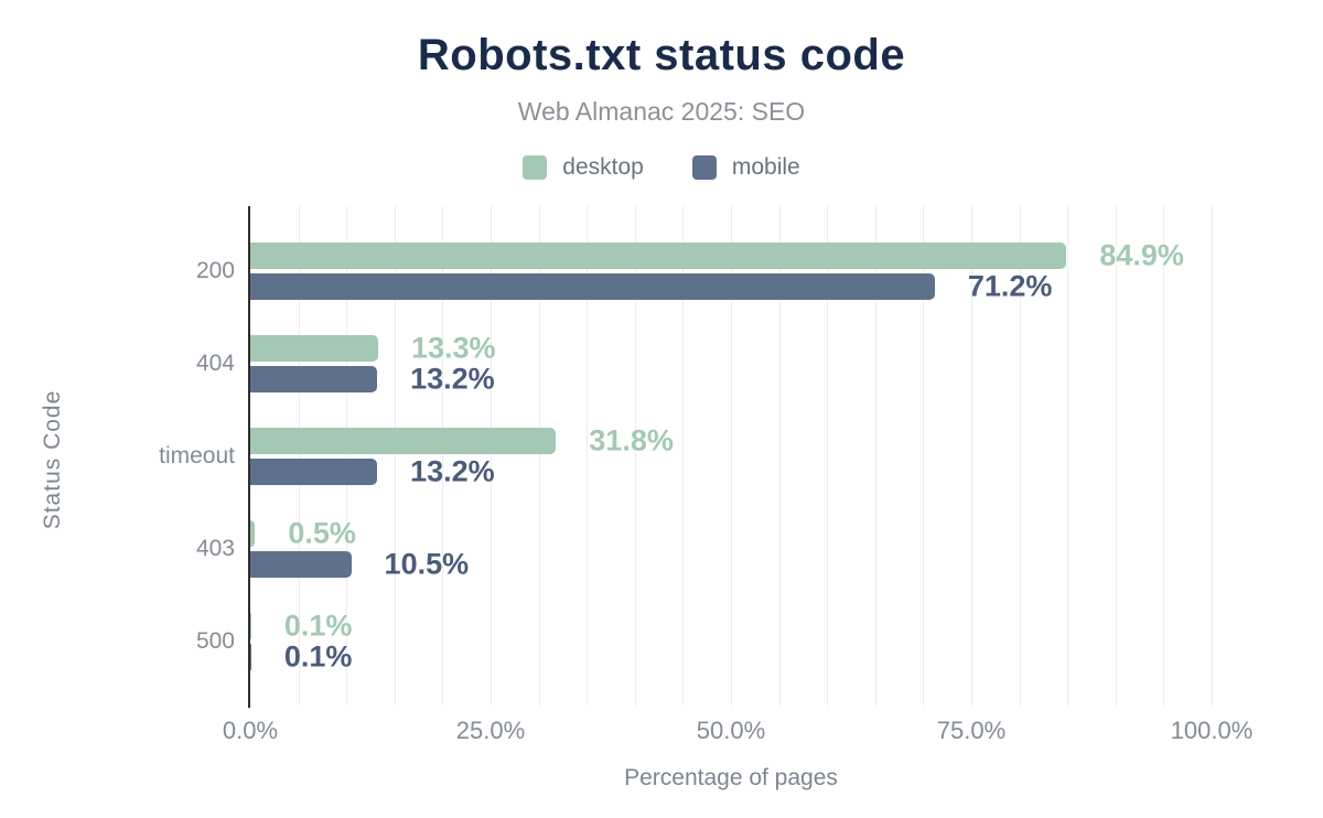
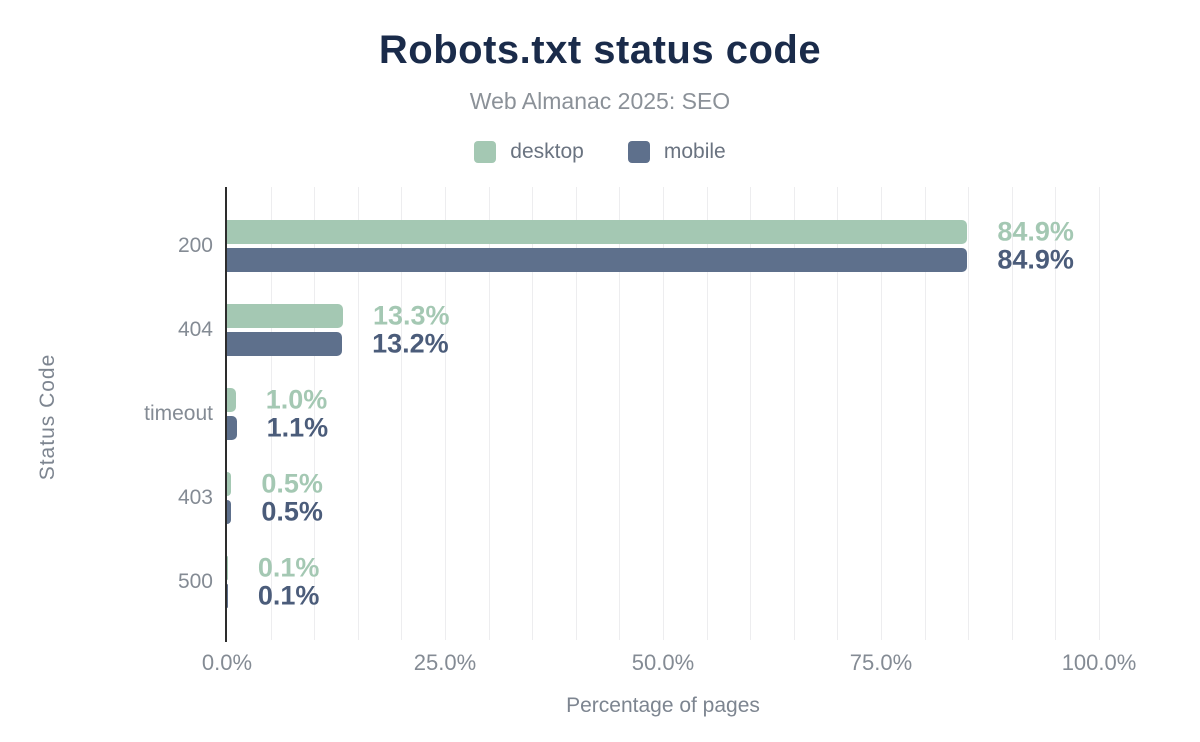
mobile/200: 71.2% -> 84.9%
desktop/timeout: 31.8% -> 1.0%
mobile/timeout: 13.2% -> 1.1%
mobile/403: 10.5% -> 0.5%
